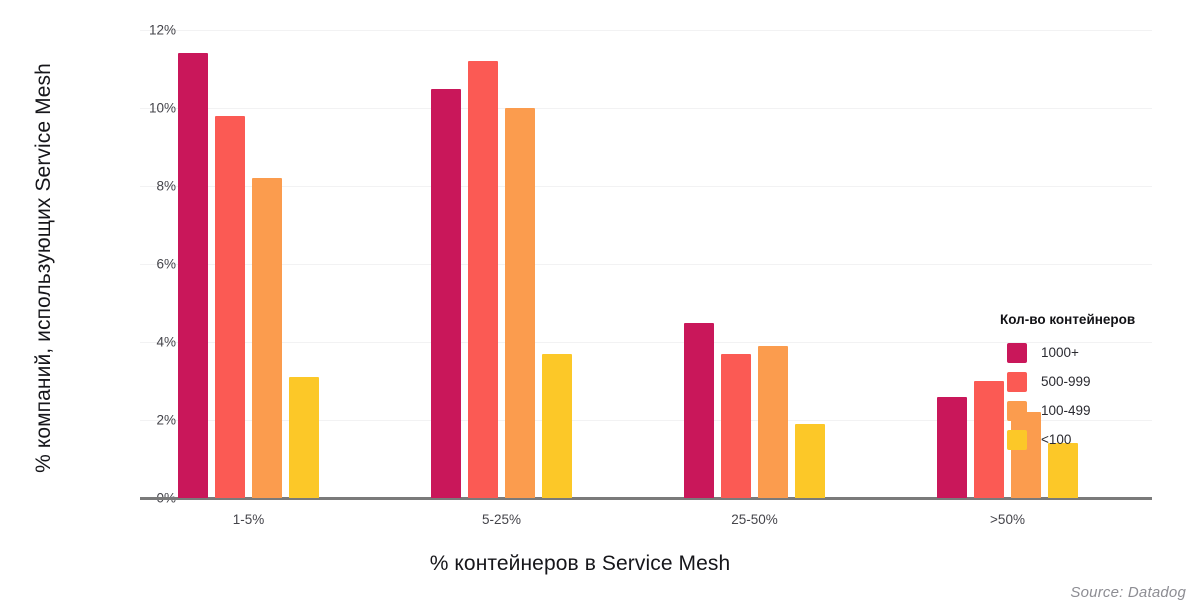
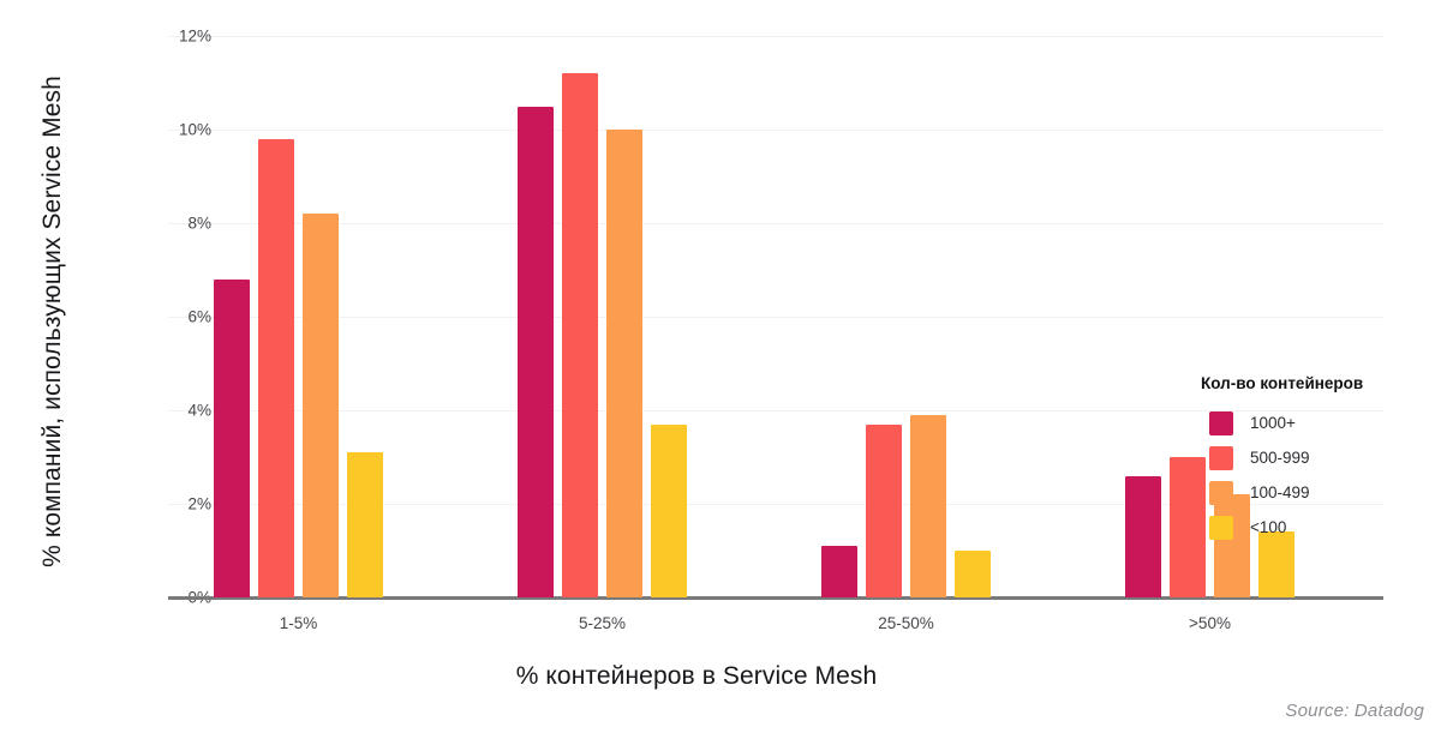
1000+/1-5%: 11.4% -> 6.8%
1000+/25-50%: 4.5% -> 1.1%
<100/25-50%: 1.9% -> 1.0%
